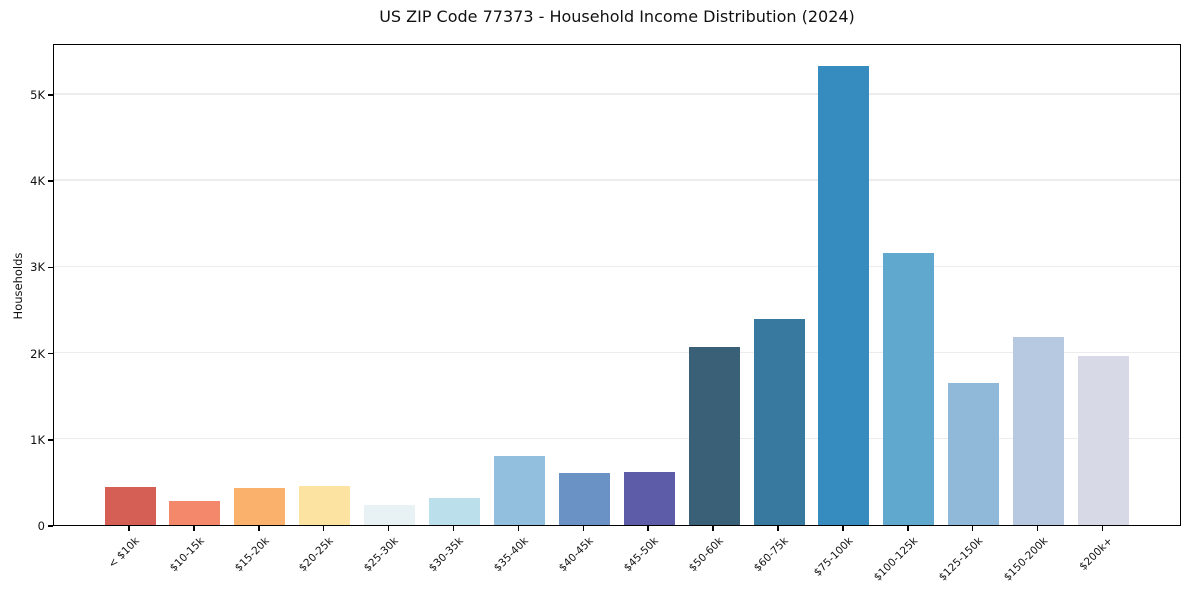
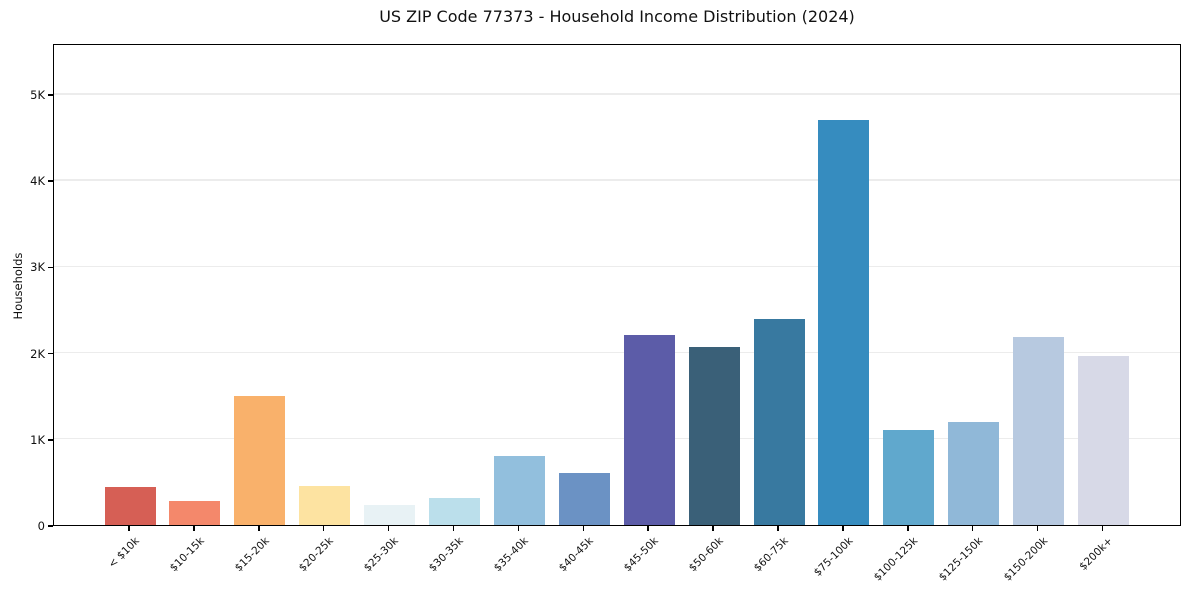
$15-20k: 0.4K -> 1.5K
$45-50k: 0.6K -> 2.2K
$75-100k: 5.3K -> 4.7K
$100-125k: 3.2K -> 1.1K
$125-150k: 1.6K -> 1.2K
